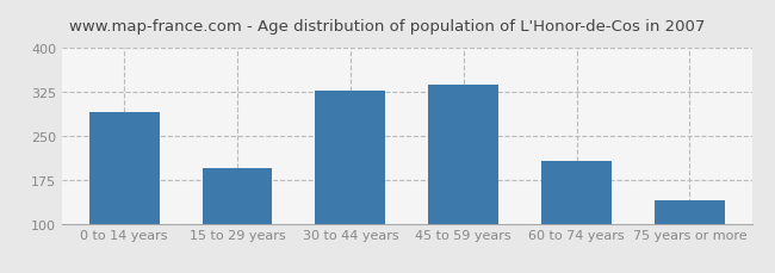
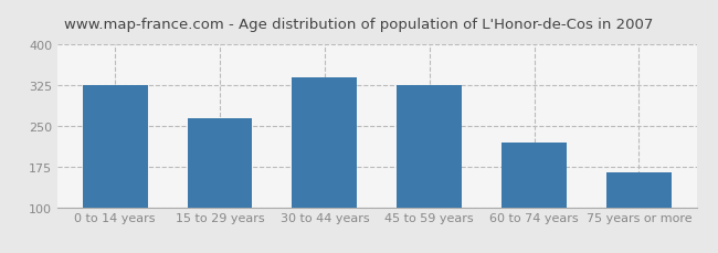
0 to 14 years: 290 -> 325
15 to 29 years: 195 -> 265
30 to 44 years: 327 -> 340
45 to 59 years: 337 -> 325
60 to 74 years: 207 -> 220
75 years or more: 140 -> 165
